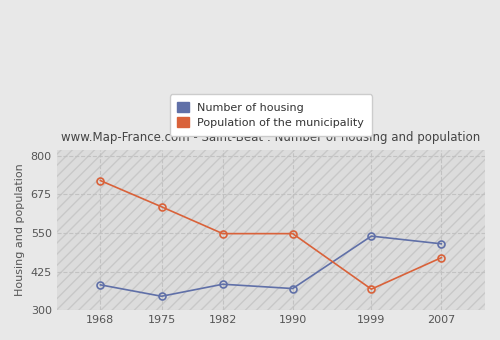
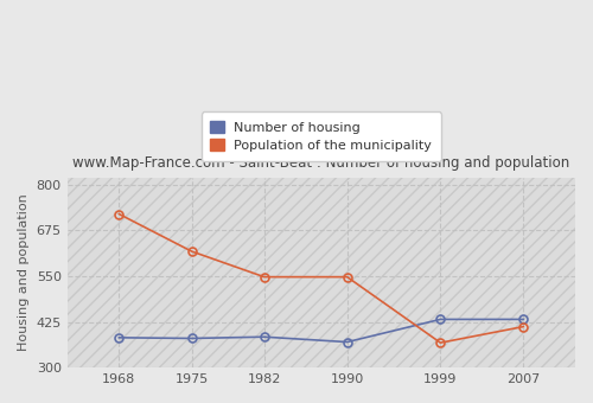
Number of housing/1975: 345 -> 380
Population of the municipality/1975: 635 -> 618
Number of housing/1999: 540 -> 432
Number of housing/2007: 515 -> 432
Population of the municipality/2007: 470 -> 412
